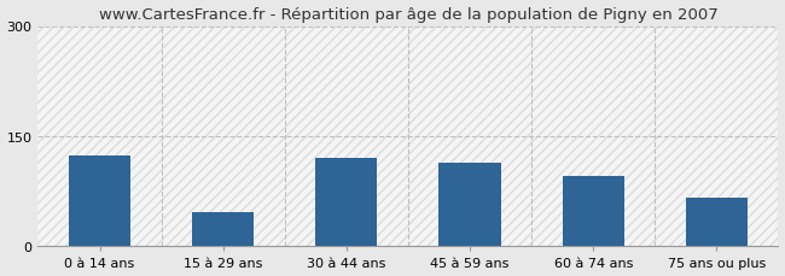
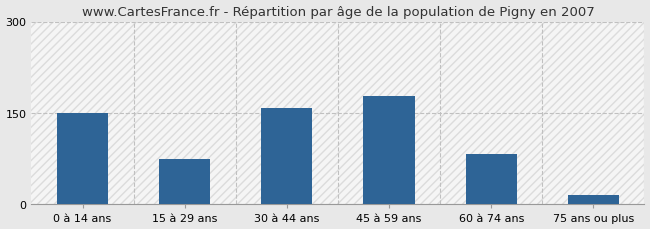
0 à 14 ans: 124 -> 150
15 à 29 ans: 46 -> 75
30 à 44 ans: 120 -> 158
45 à 59 ans: 114 -> 178
60 à 74 ans: 96 -> 82
75 ans ou plus: 66 -> 15
